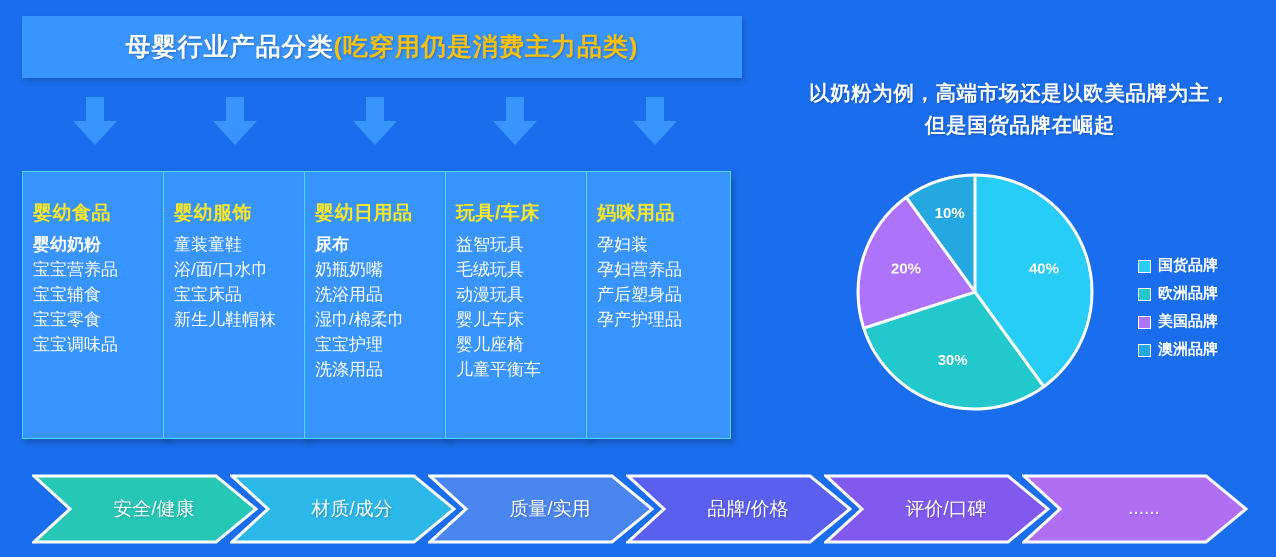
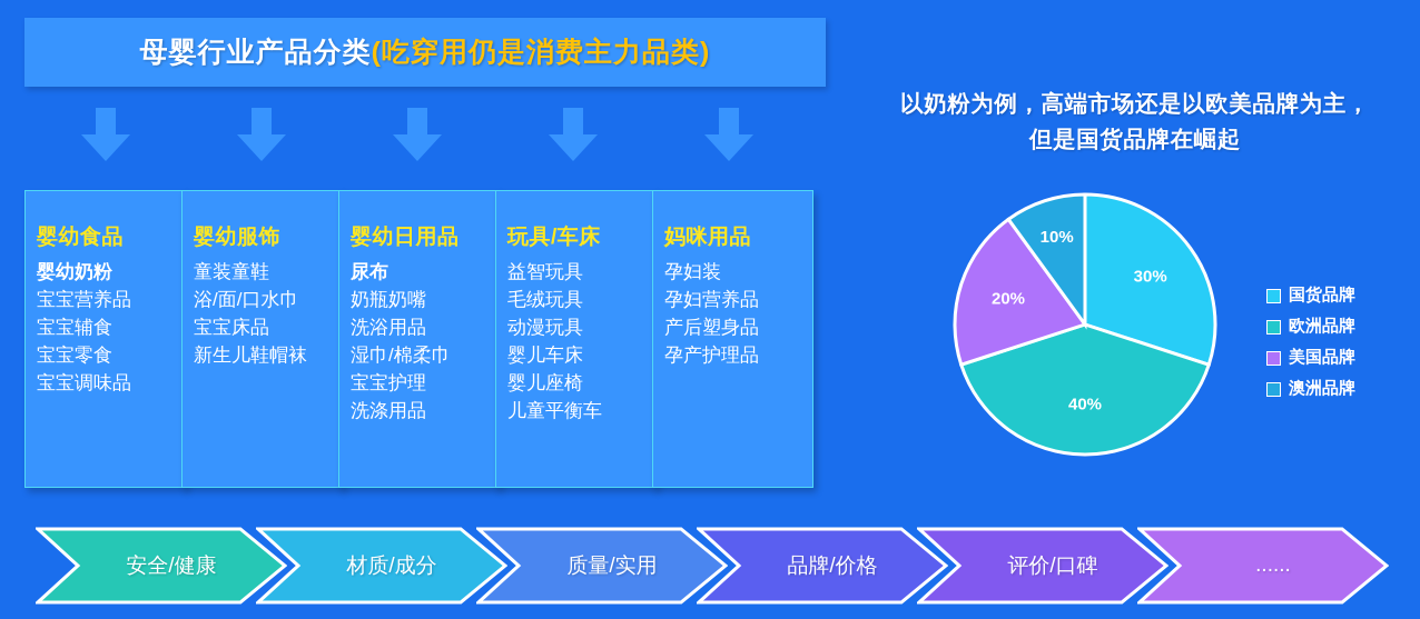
国货品牌: 40% -> 30%
欧洲品牌: 30% -> 40%
